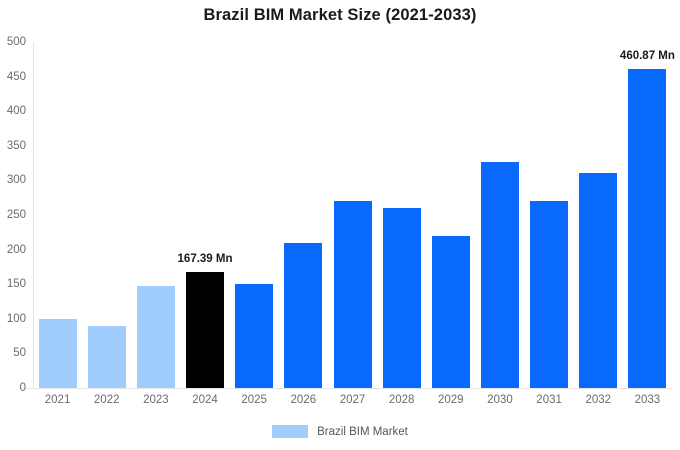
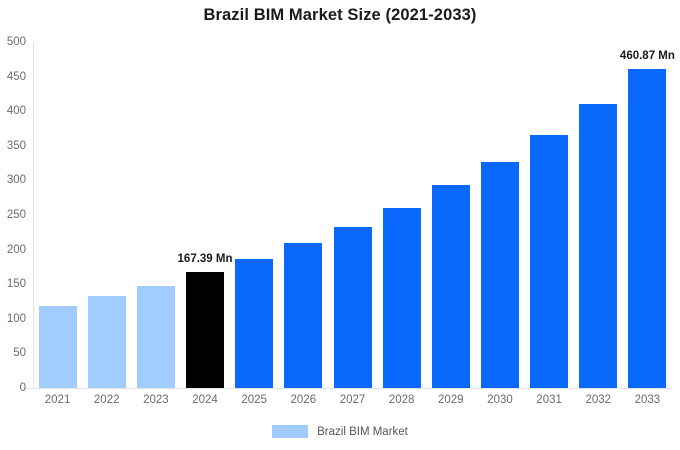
2021: 100 -> 120
2022: 90 -> 130
2025: 150 -> 190
2027: 270 -> 230
2029: 220 -> 290
2031: 270 -> 370
2032: 310 -> 410
